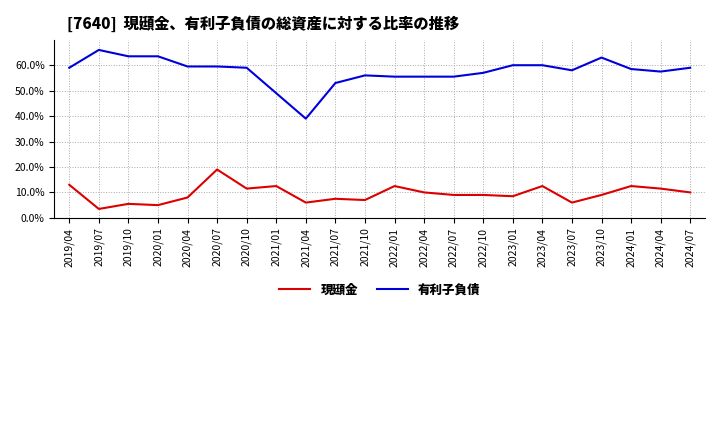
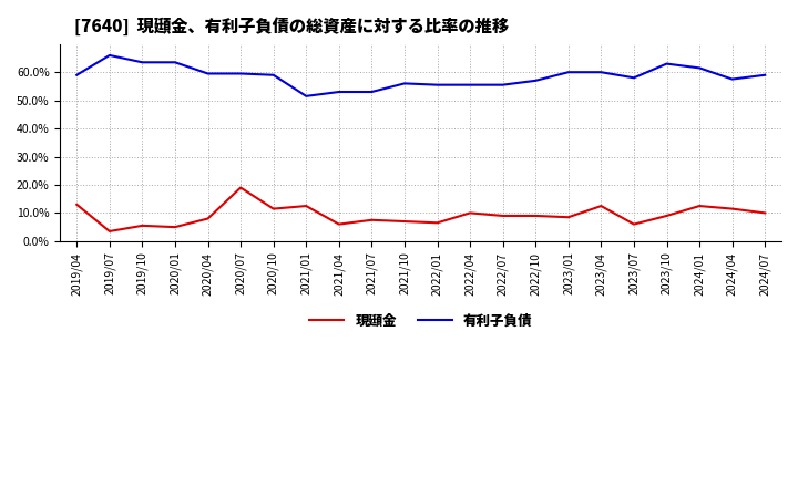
有利子負債/2021/01: 49.0% -> 51.5%
有利子負債/2021/04: 39.0% -> 53.0%
現頲金/2022/01: 12.5% -> 6.5%
有利子負債/2024/01: 58.5% -> 61.5%
